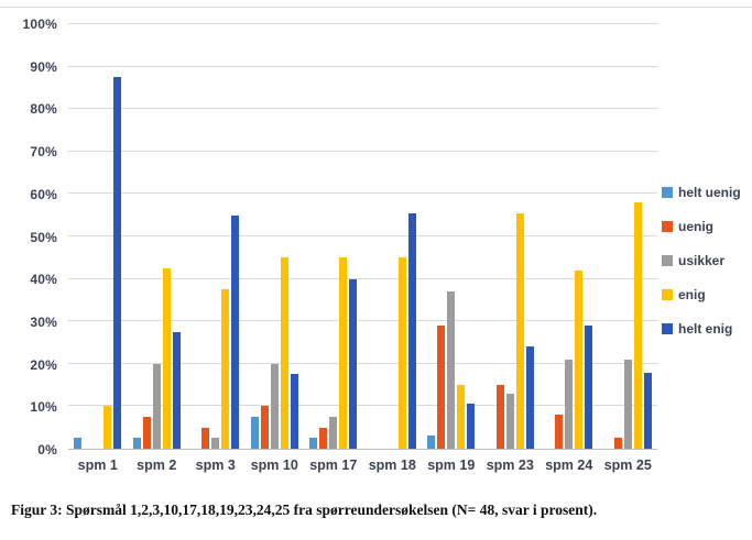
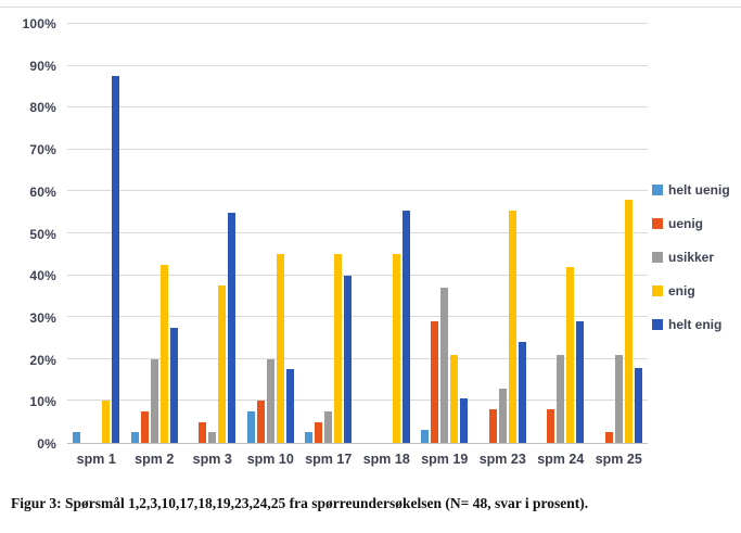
enig/spm 19: 15% -> 21%
uenig/spm 23: 15% -> 8%
